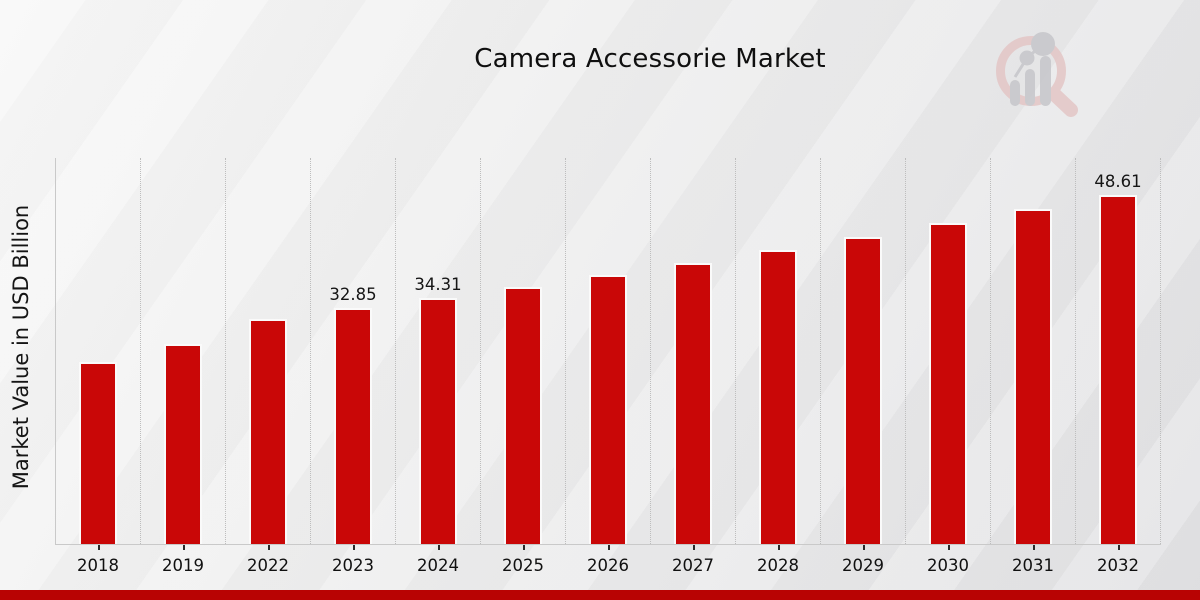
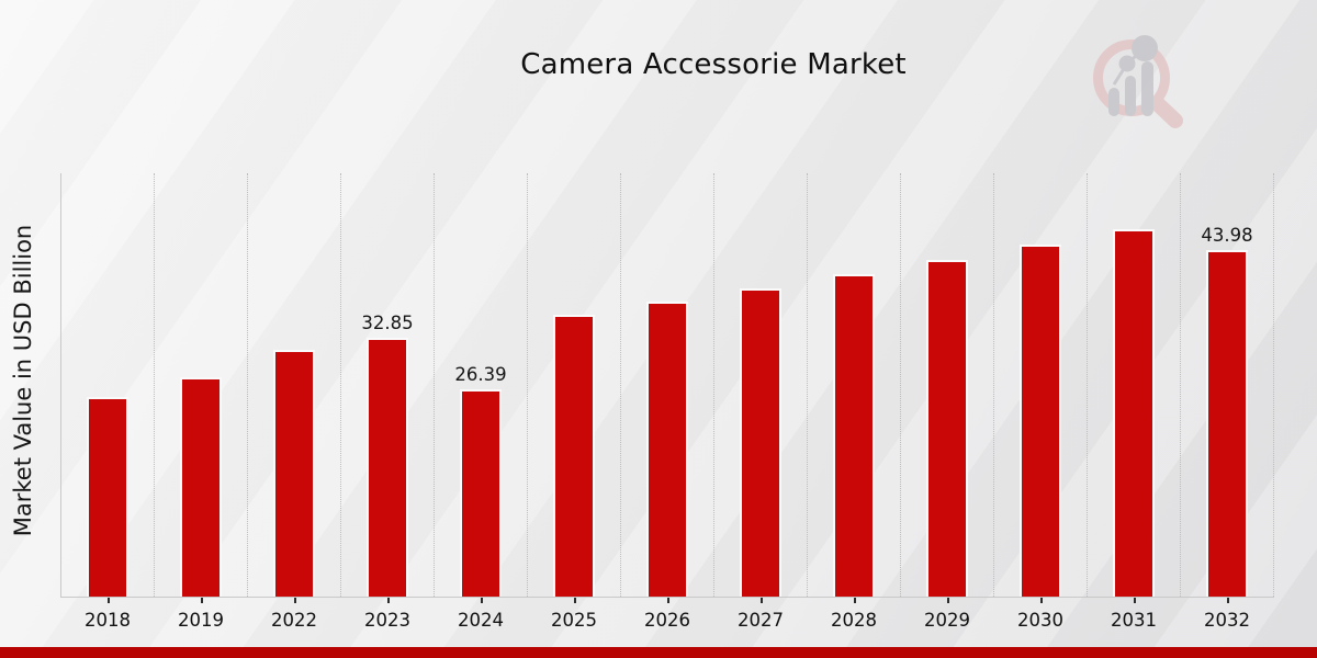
2024: 34.31 -> 26.39
2032: 48.61 -> 43.98
